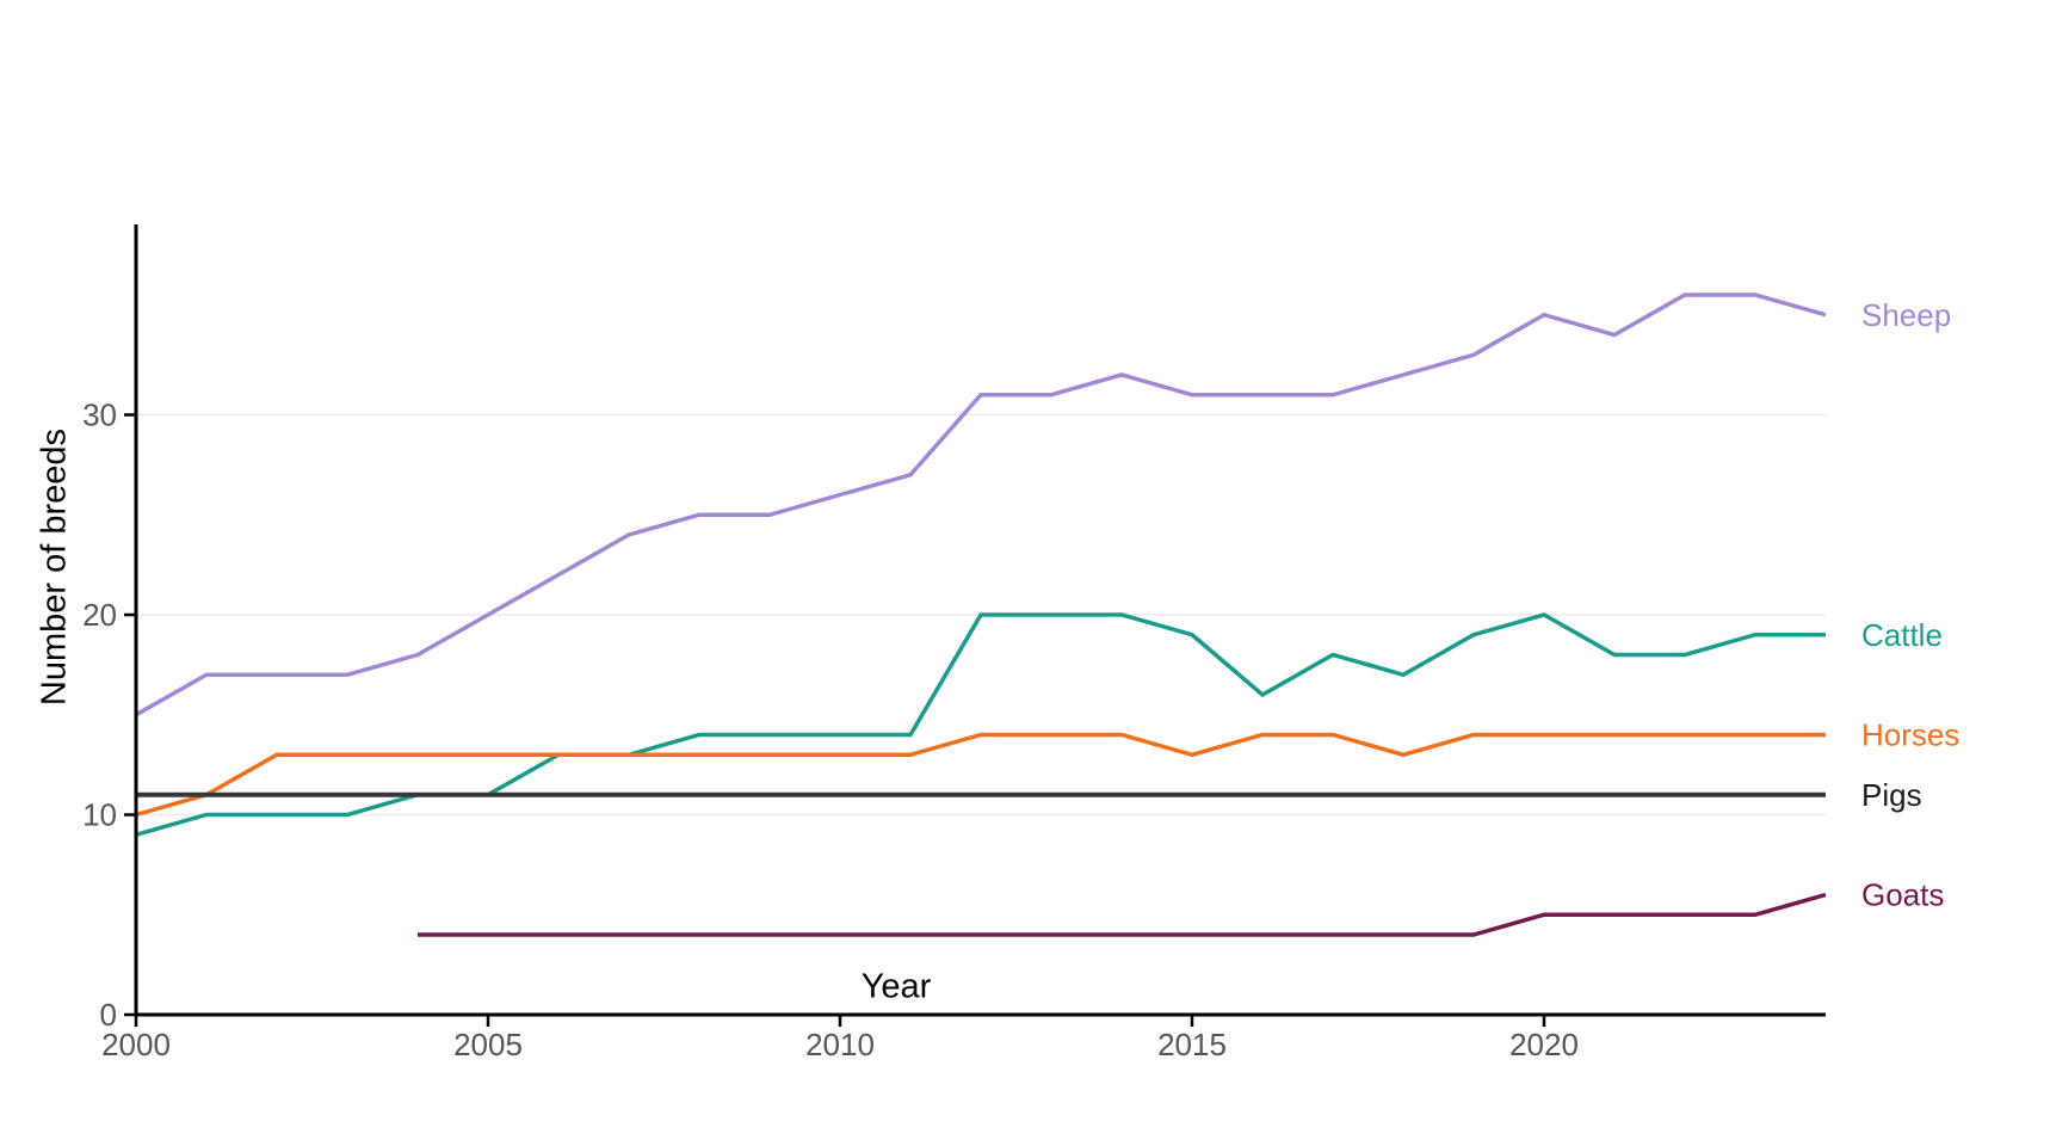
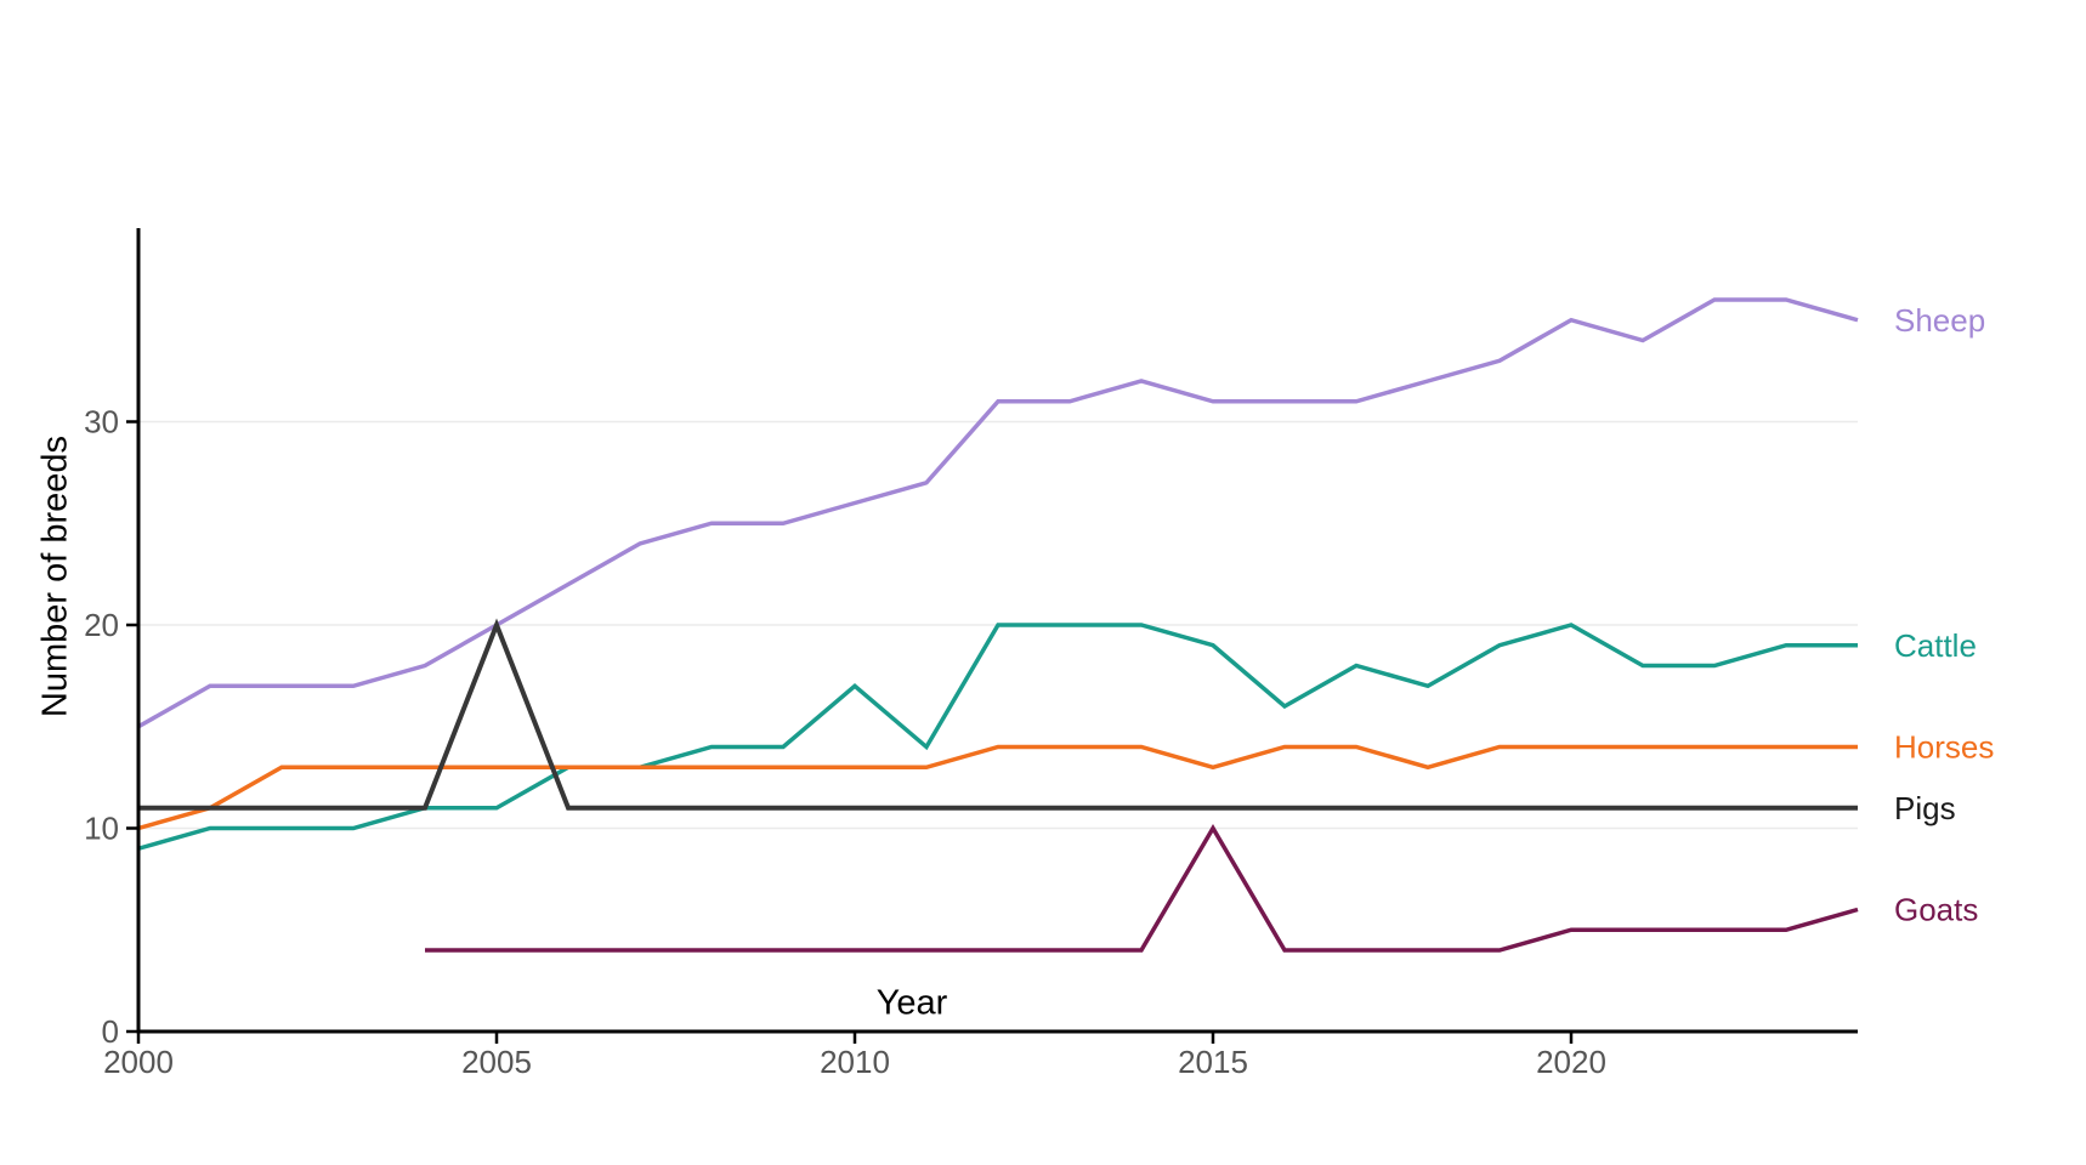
Pigs/2005: 11 -> 20
Cattle/2010: 14 -> 17
Goats/2015: 4 -> 10
